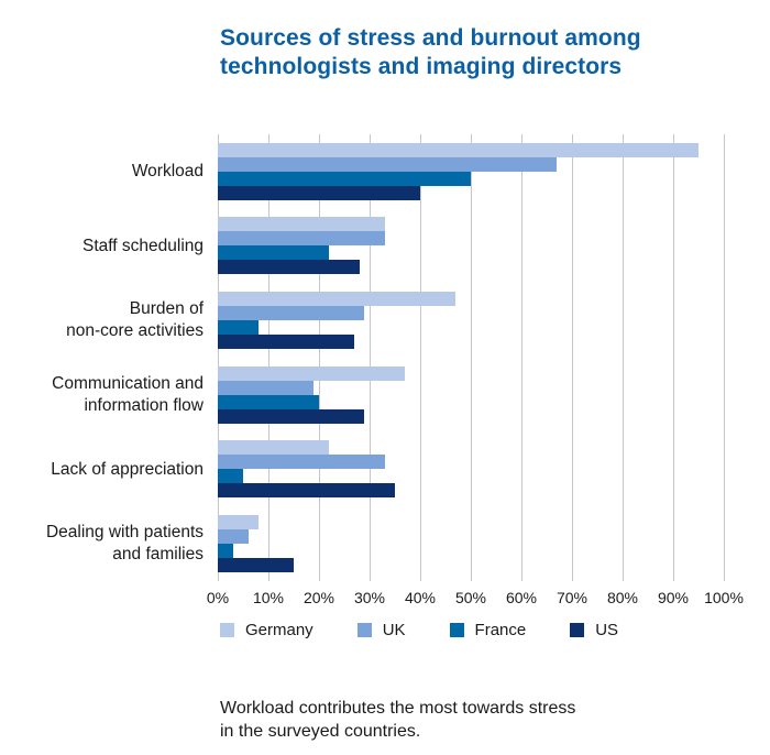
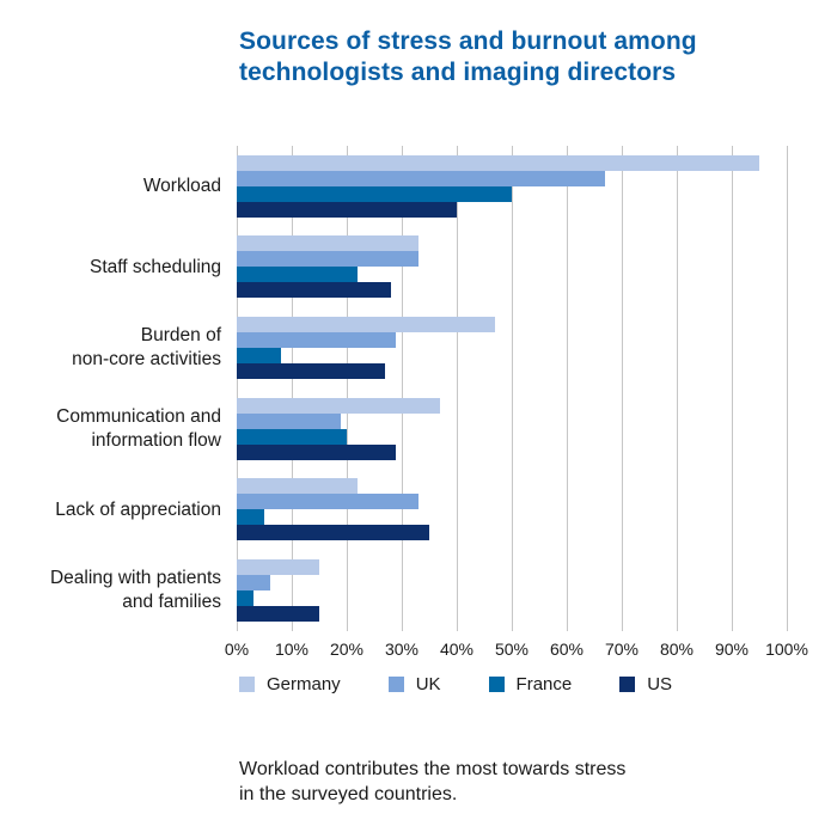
Germany/Dealing with patients and families: 8% -> 15%
